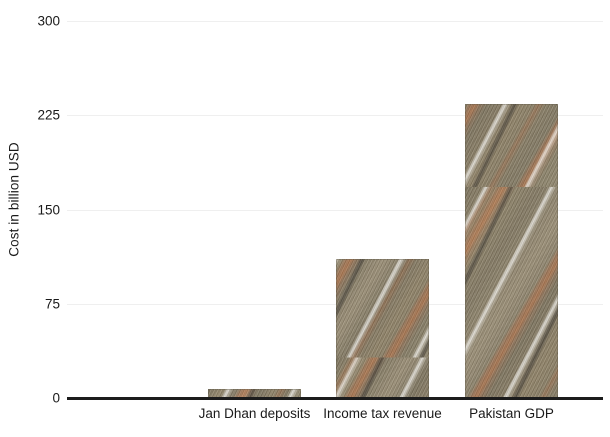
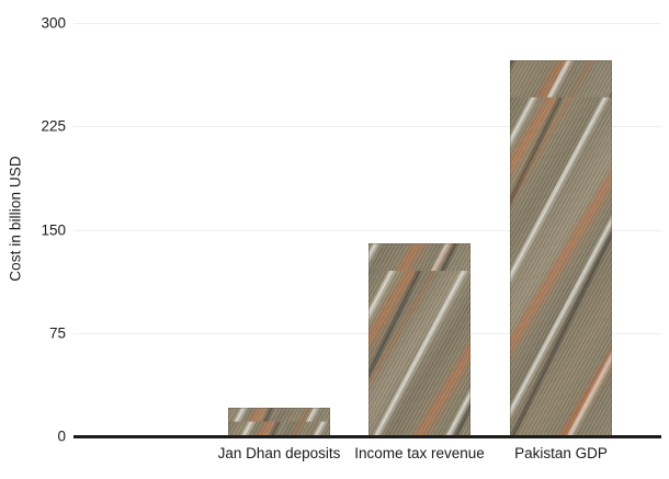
Jan Dhan deposits: 7 -> 21
Income tax revenue: 111 -> 140
Pakistan GDP: 234 -> 273
